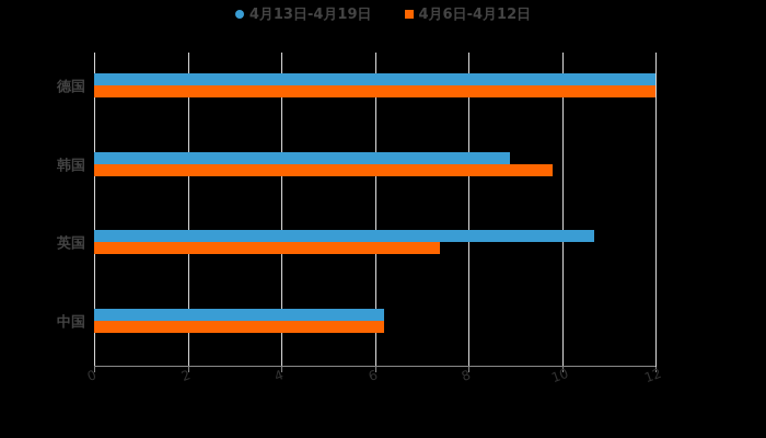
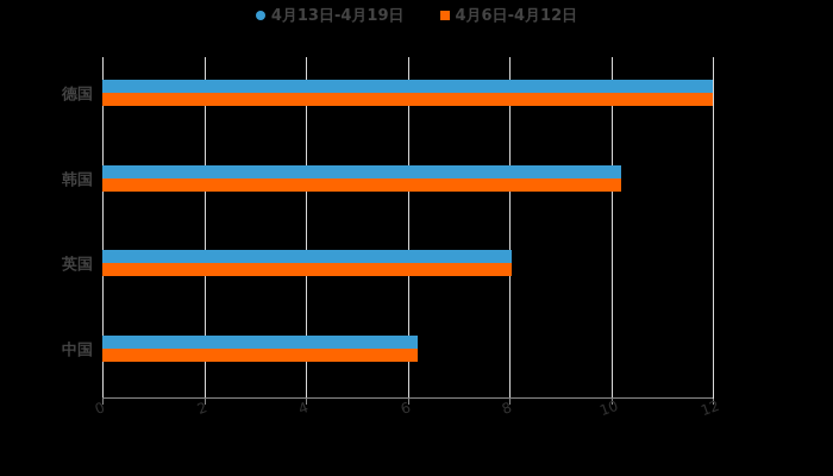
4月13日-4月19日/韩国: 8.9 -> 10.2
4月6日-4月12日/韩国: 9.8 -> 10.2
4月13日-4月19日/英国: 10.7 -> 8.1
4月6日-4月12日/英国: 7.4 -> 8.1
